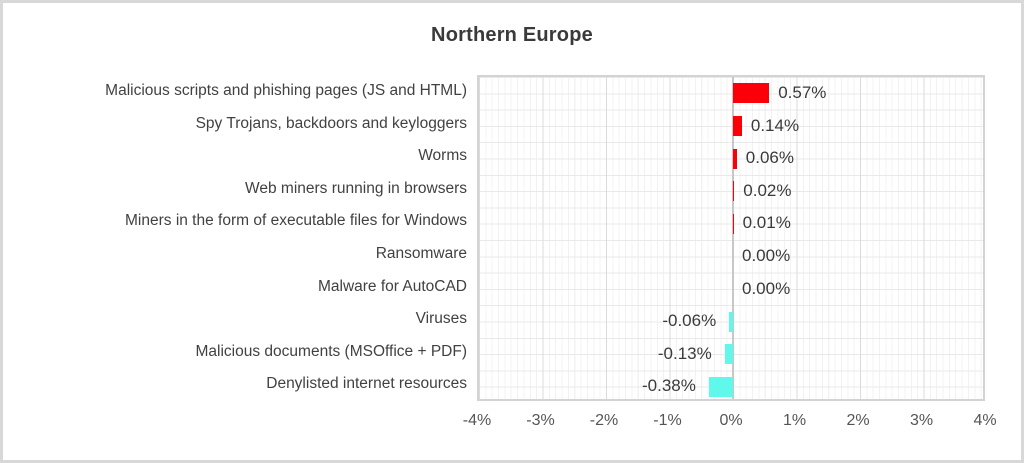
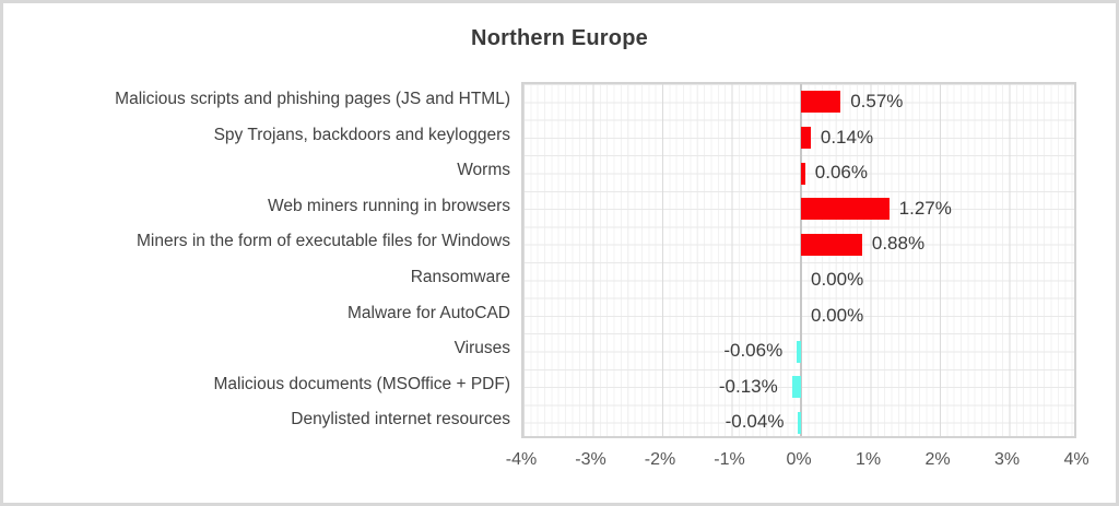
Web miners running in browsers: 0.02% -> 1.27%
Miners in the form of executable files for Windows: 0.01% -> 0.88%
Denylisted internet resources: -0.38% -> -0.04%
